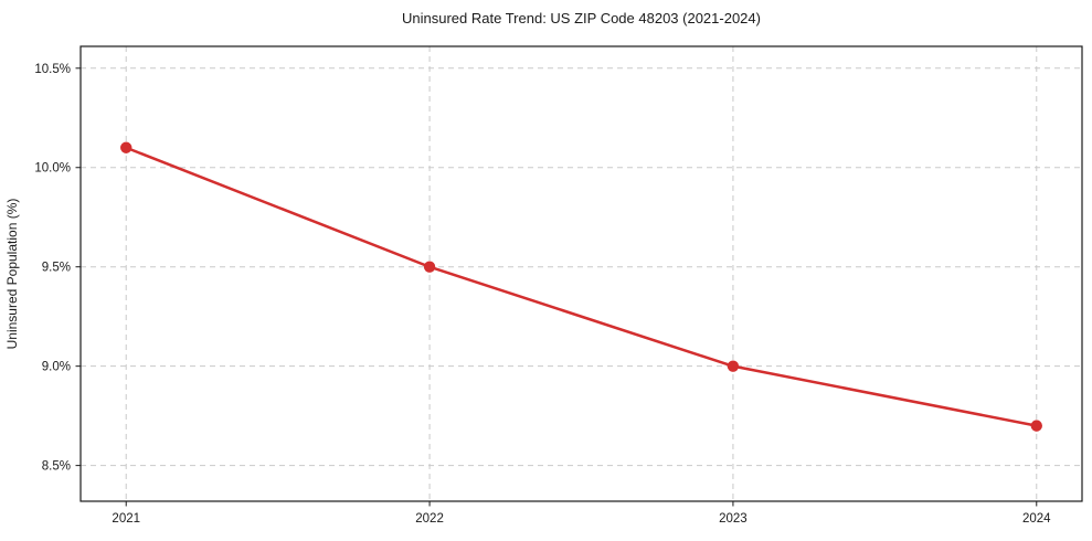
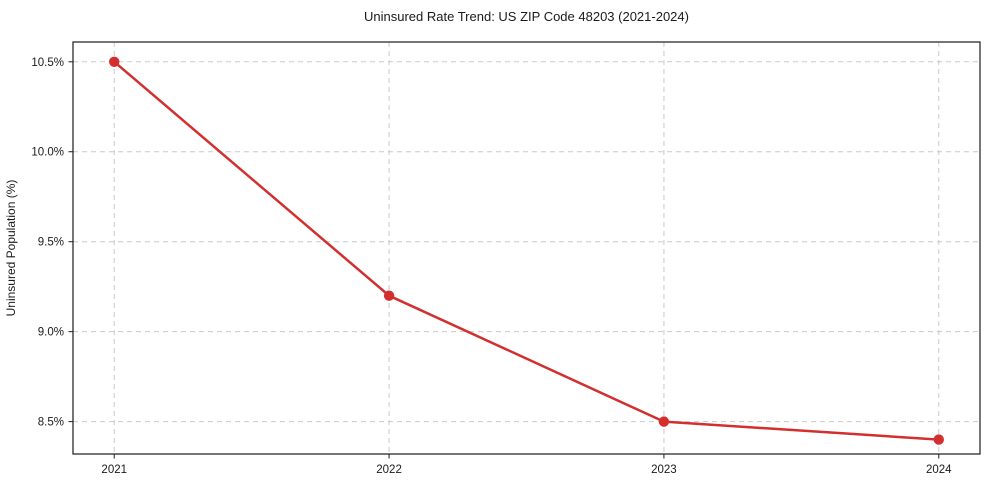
2021: 10.1% -> 10.5%
2022: 9.5% -> 9.2%
2023: 9.0% -> 8.5%
2024: 8.7% -> 8.4%
